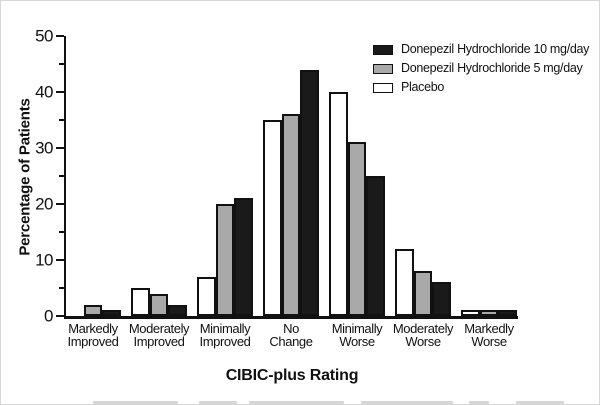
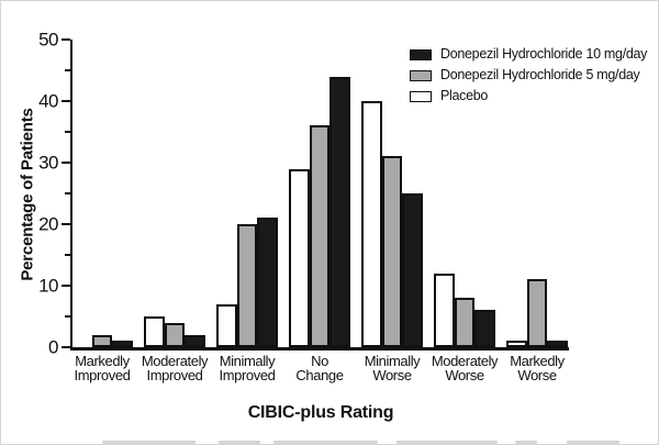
Placebo/No Change: 35 -> 29
Donepezil Hydrochloride 5 mg/day/Markedly Worse: 1 -> 11
